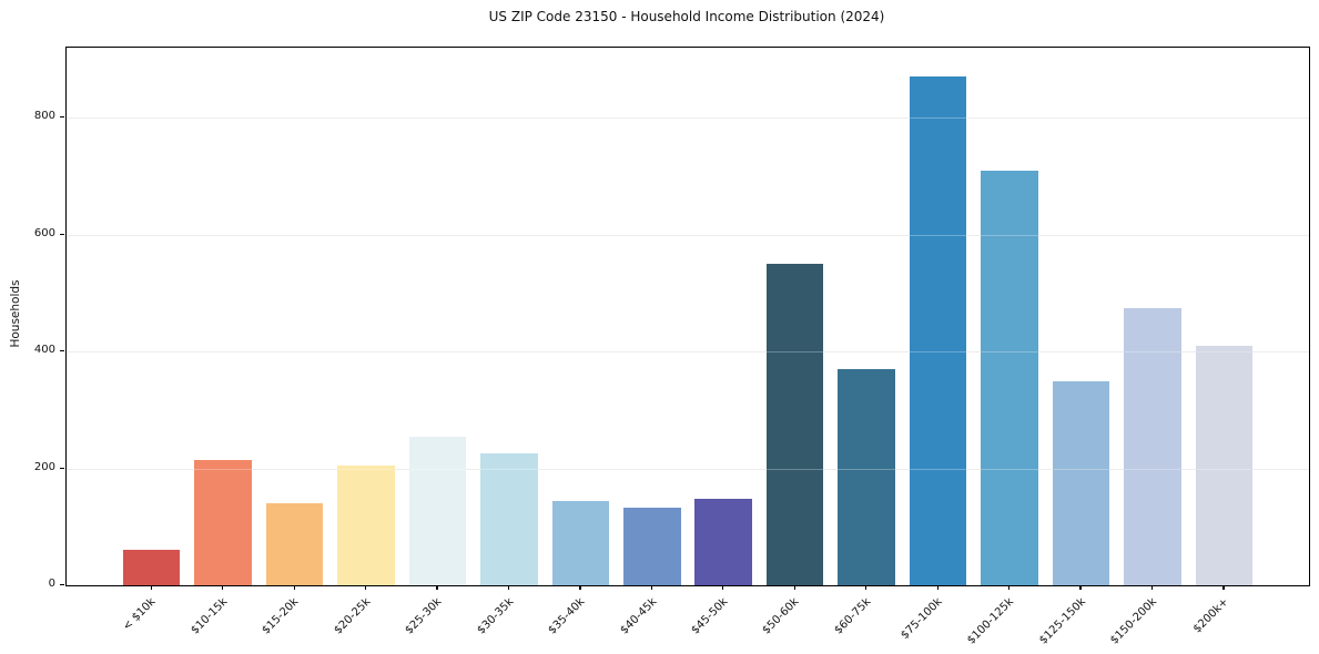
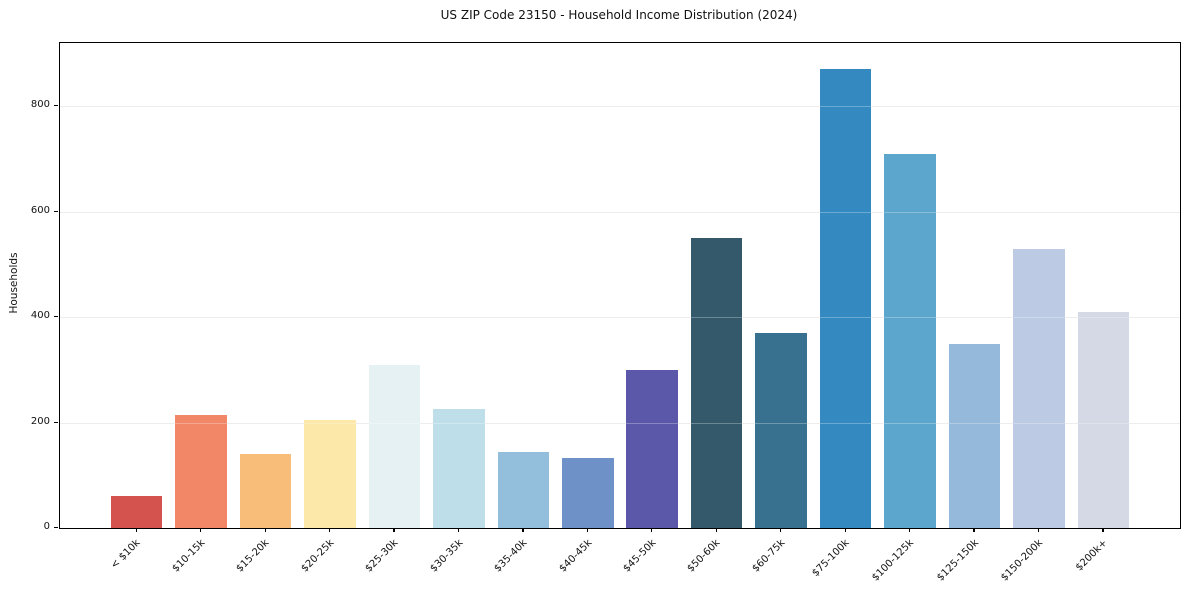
$25-30k: 260 -> 310
$45-50k: 150 -> 300
$150-200k: 480 -> 530
